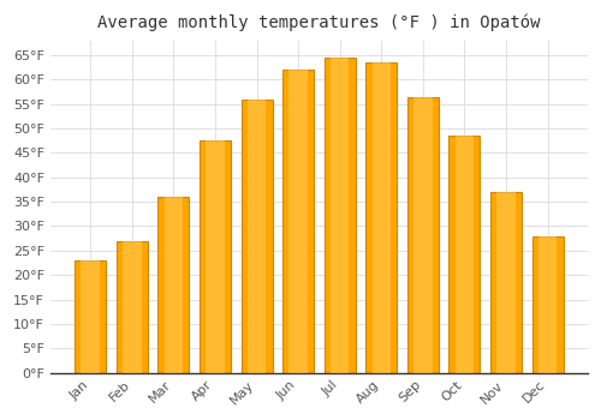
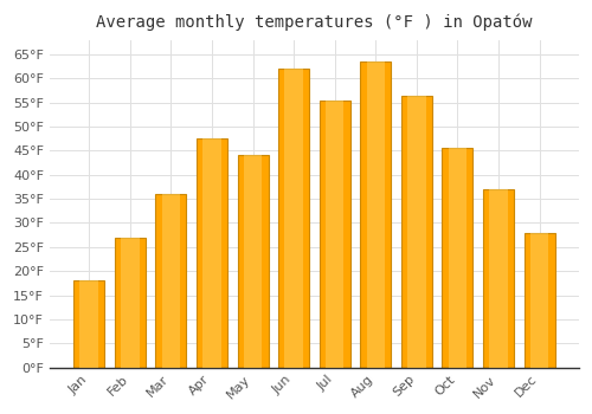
Jan: 23.0°F -> 18.0°F
May: 56.0°F -> 44.0°F
Jul: 64.5°F -> 55.5°F
Oct: 48.5°F -> 45.5°F
